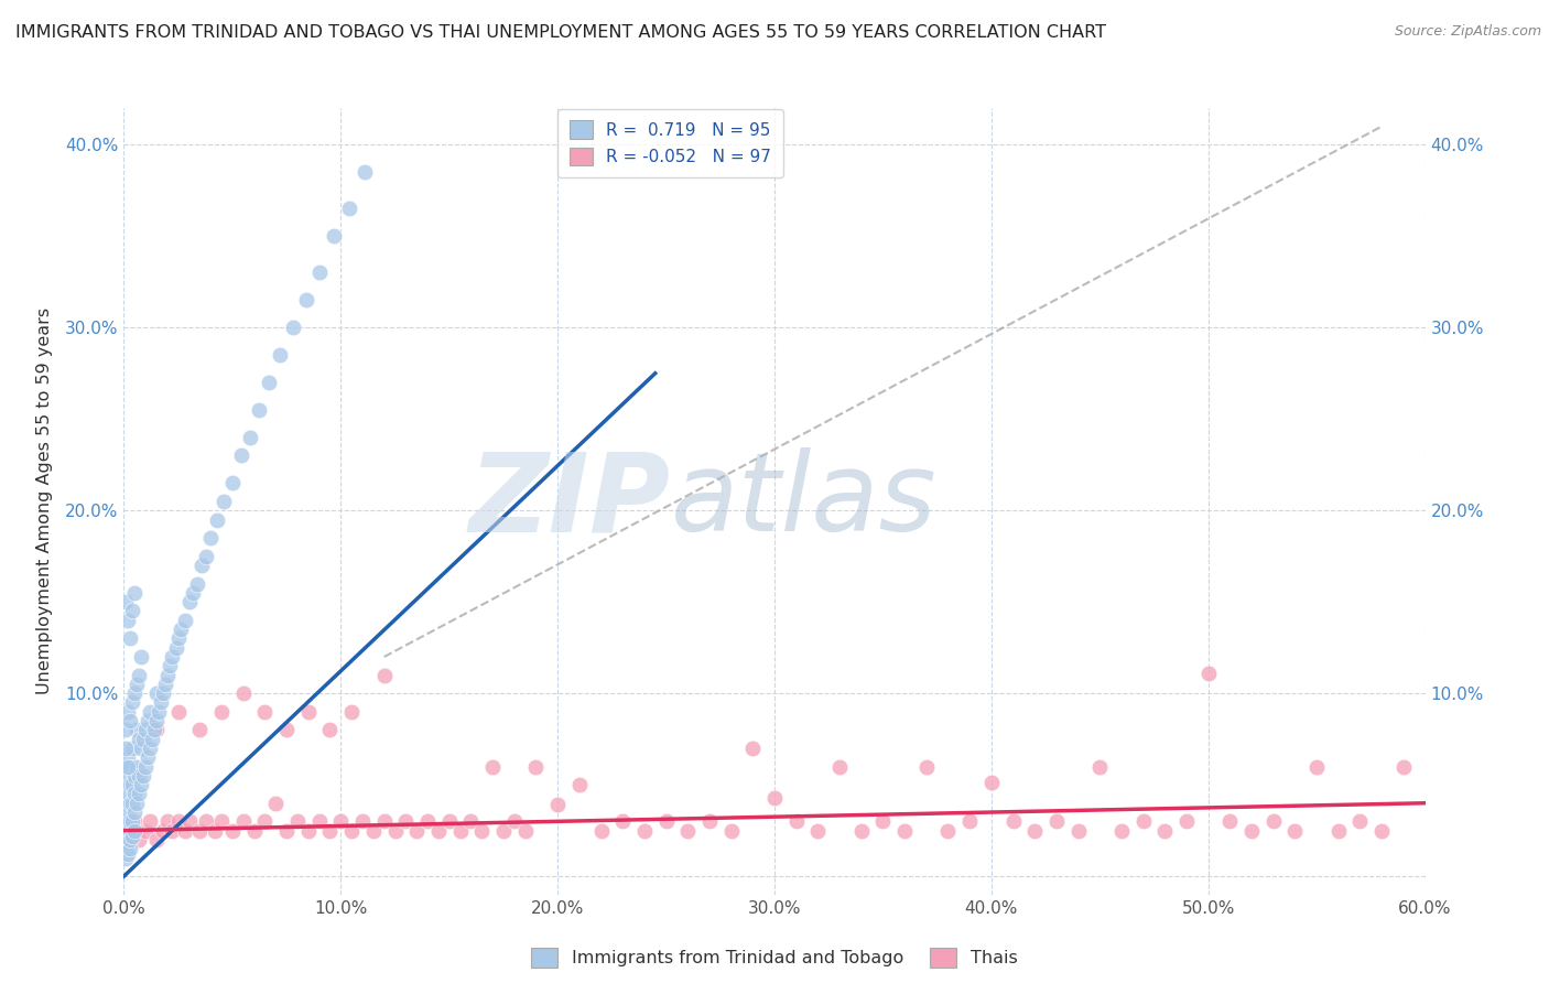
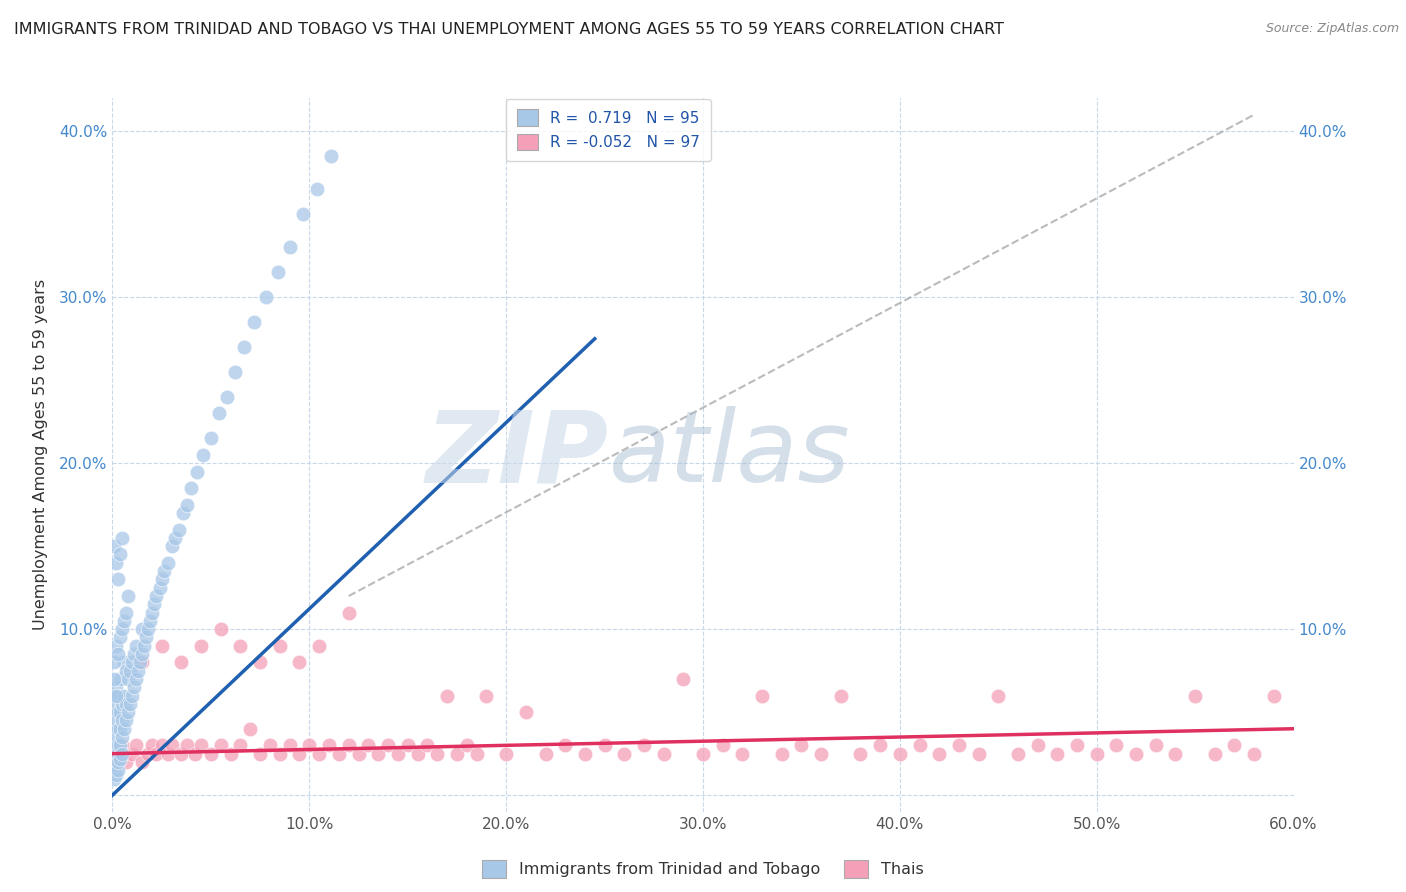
Thais/20.0%: 3.9% -> 2.5%
Thais/30.0%: 4.3% -> 2.5%
Thais/40.0%: 5.1% -> 2.5%
Thais/50.0%: 11.1% -> 2.5%
